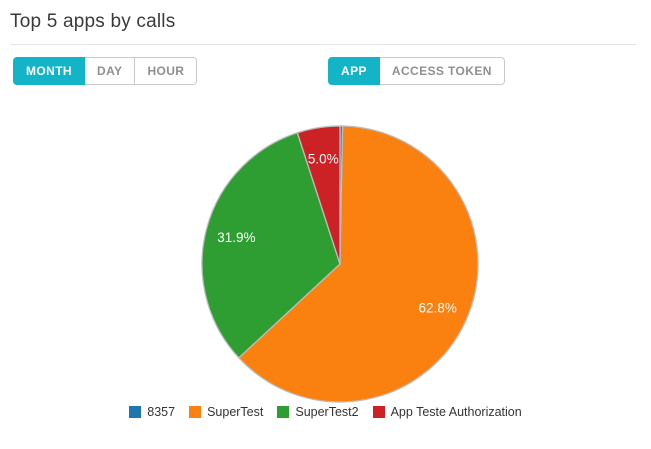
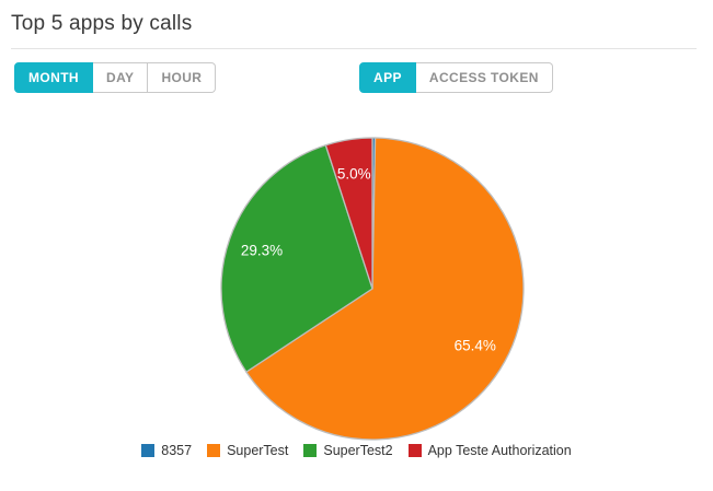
SuperTest: 62.8% -> 65.4%
SuperTest2: 31.9% -> 29.3%
